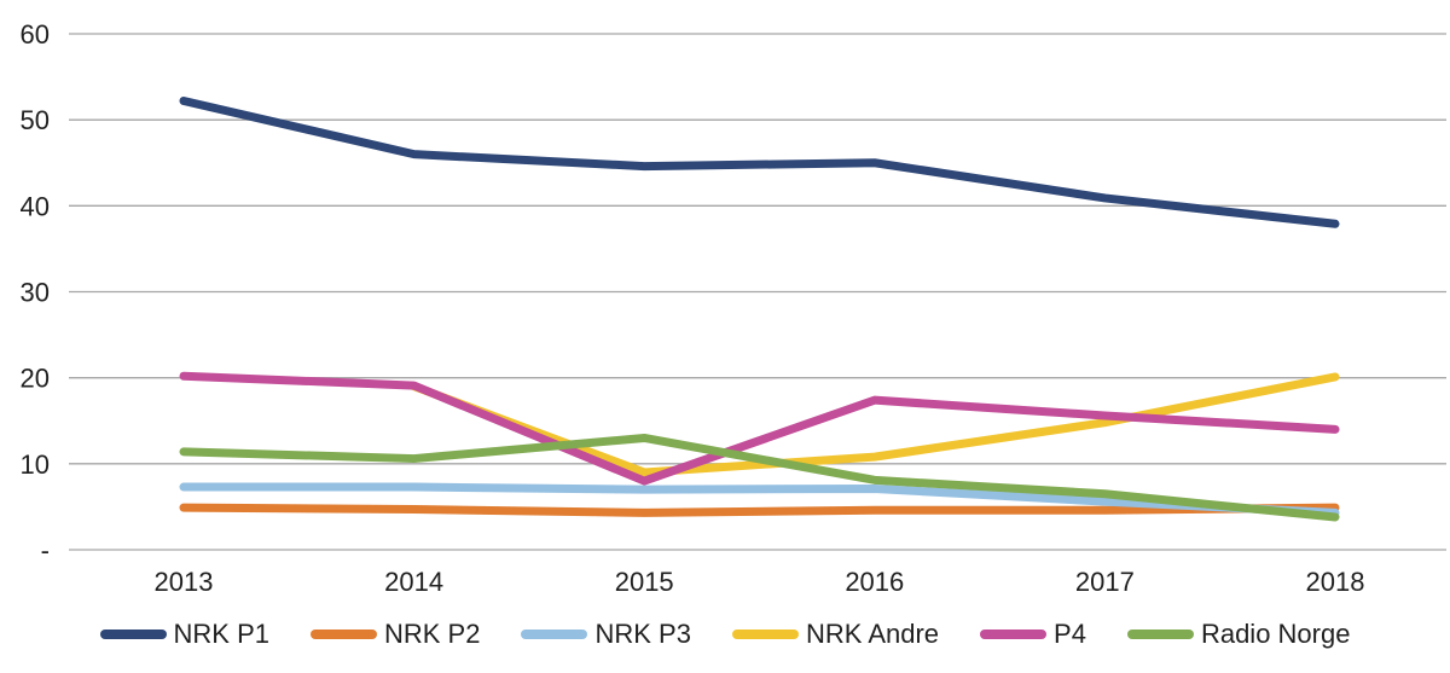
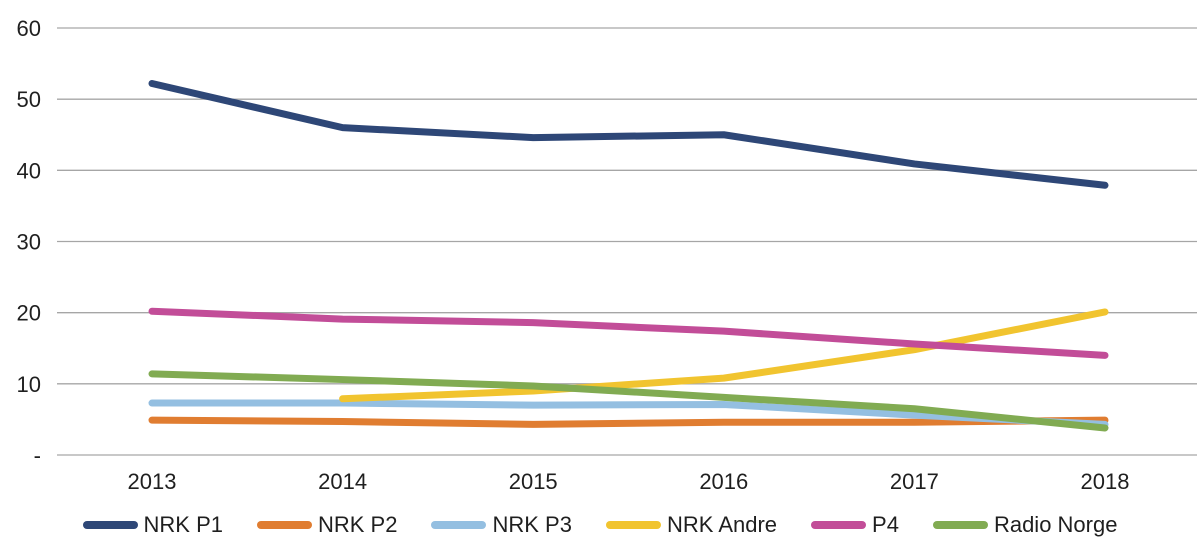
NRK Andre/2014: 19 -> 8
P4/2015: 8 -> 19
Radio Norge/2015: 13 -> 10
